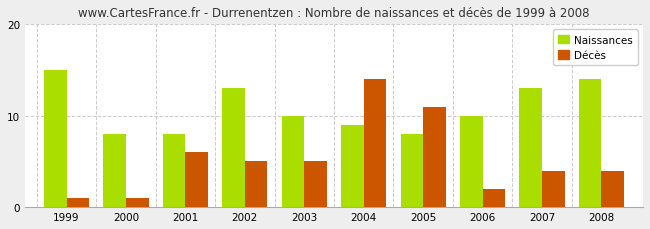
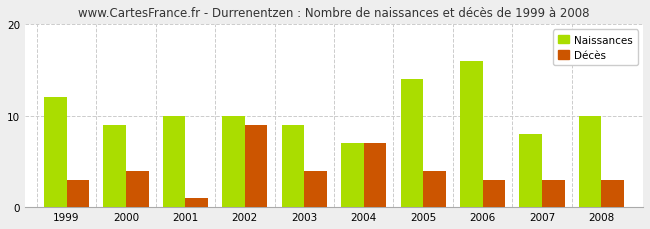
Naissances/1999: 15 -> 12
Décès/1999: 1 -> 3
Naissances/2000: 8 -> 9
Décès/2000: 1 -> 4
Naissances/2001: 8 -> 10
Décès/2001: 6 -> 1
Naissances/2002: 13 -> 10
Décès/2002: 5 -> 9
Naissances/2003: 10 -> 9
Décès/2003: 5 -> 4
Naissances/2004: 9 -> 7
Décès/2004: 14 -> 7
Naissances/2005: 8 -> 14
Décès/2005: 11 -> 4
Naissances/2006: 10 -> 16
Décès/2006: 2 -> 3
Naissances/2007: 13 -> 8
Décès/2007: 4 -> 3
Naissances/2008: 14 -> 10
Décès/2008: 4 -> 3
